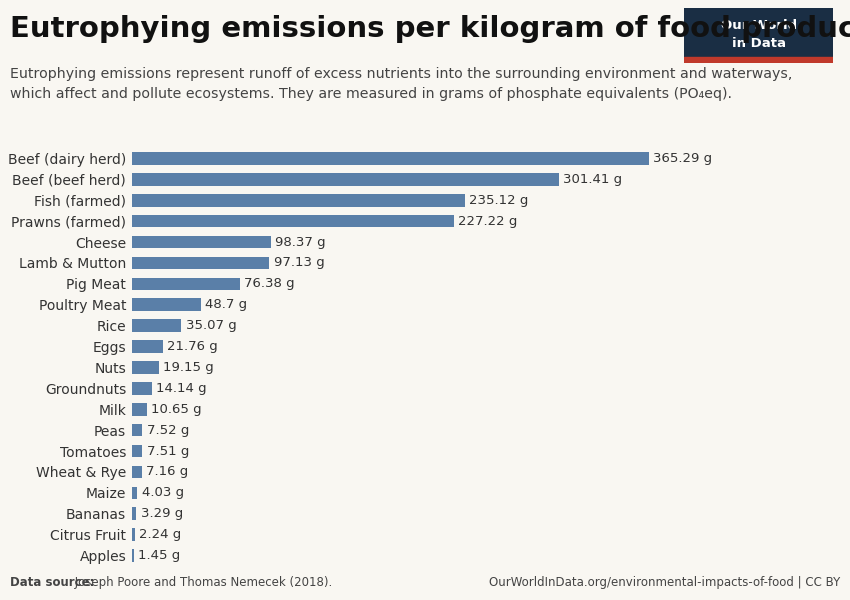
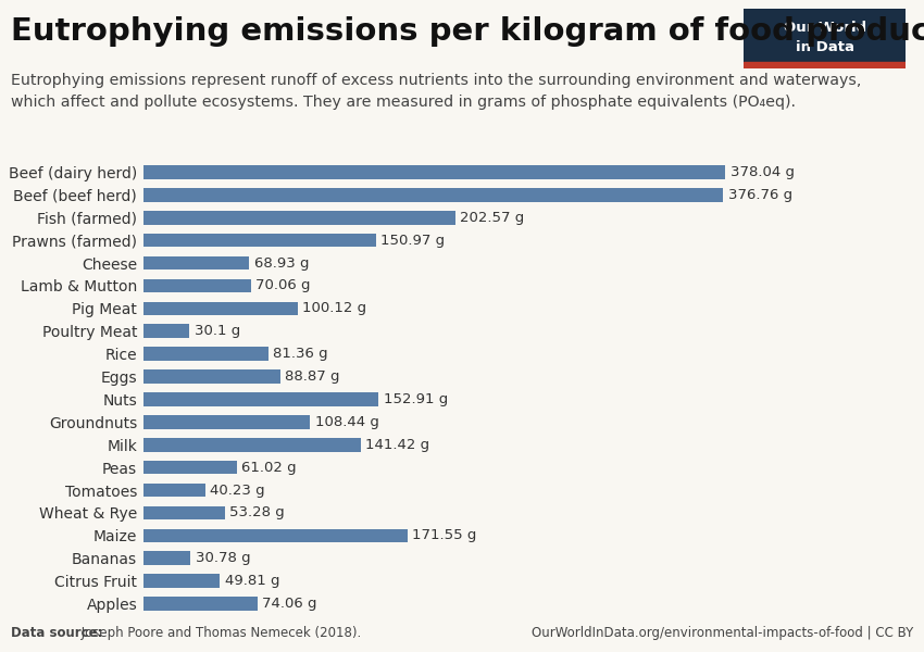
Beef (dairy herd): 365.29 -> 378.04
Beef (beef herd): 301.41 -> 376.76
Fish (farmed): 235.12 -> 202.57
Prawns (farmed): 227.22 -> 150.97
Cheese: 98.37 -> 68.93
Lamb & Mutton: 97.13 -> 70.06
Pig Meat: 76.38 -> 100.12
Poultry Meat: 48.7 -> 30.1
Rice: 35.07 -> 81.36
Eggs: 21.76 -> 88.87
Nuts: 19.15 -> 152.91
Groundnuts: 14.14 -> 108.44
Milk: 10.65 -> 141.42
Peas: 7.52 -> 61.02
Tomatoes: 7.51 -> 40.23
Wheat & Rye: 7.16 -> 53.28
Maize: 4.03 -> 171.55
Bananas: 3.29 -> 30.78
Citrus Fruit: 2.24 -> 49.81
Apples: 1.45 -> 74.06
